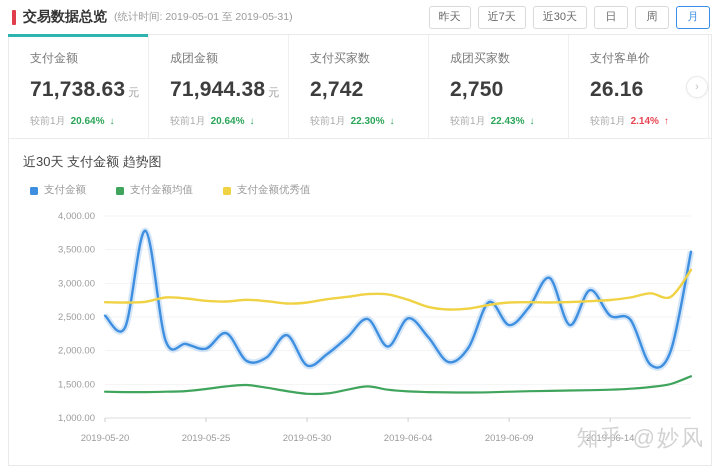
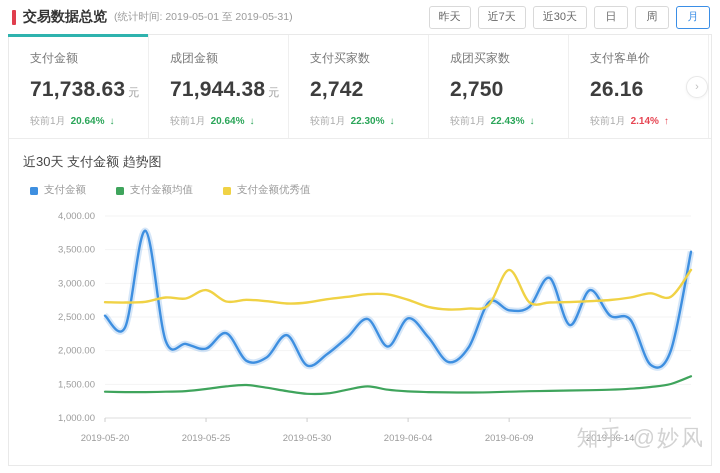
支付金额优秀值/2019-05-25: 2700 -> 2900
支付金额/2019-06-09: 2400 -> 2600
支付金额优秀值/2019-06-09: 2700 -> 3200
